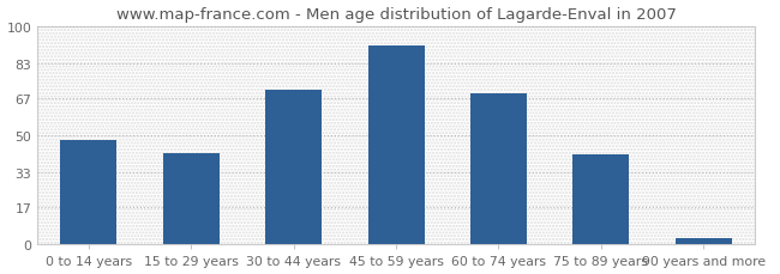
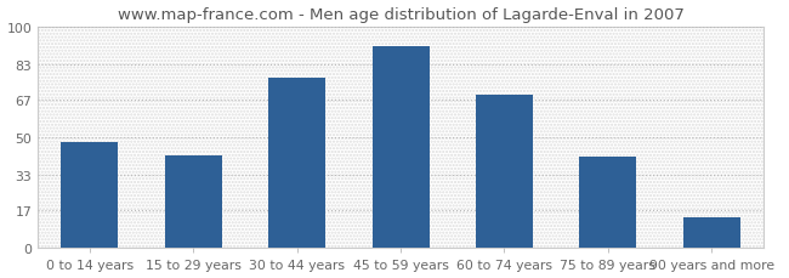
30 to 44 years: 71 -> 77
90 years and more: 3 -> 14
